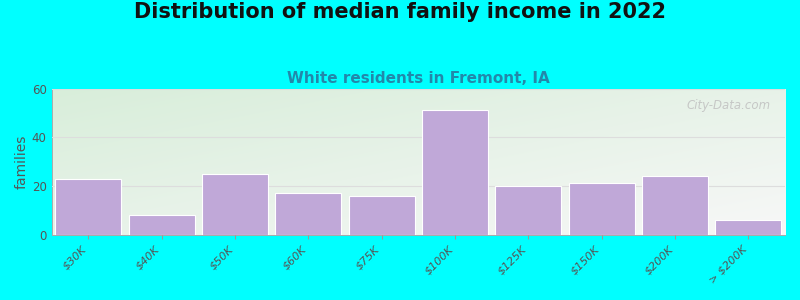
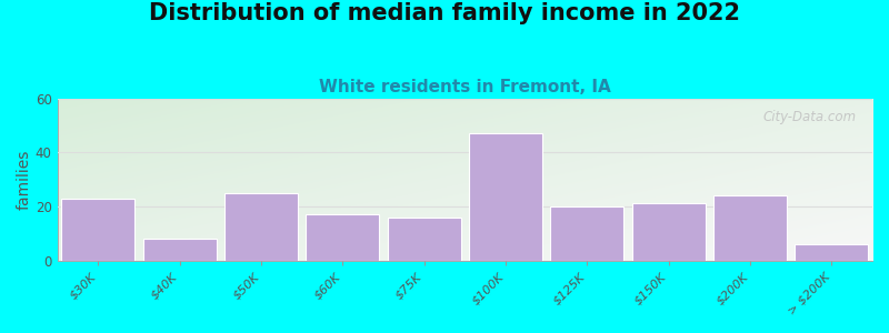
$100K: 51 -> 47
